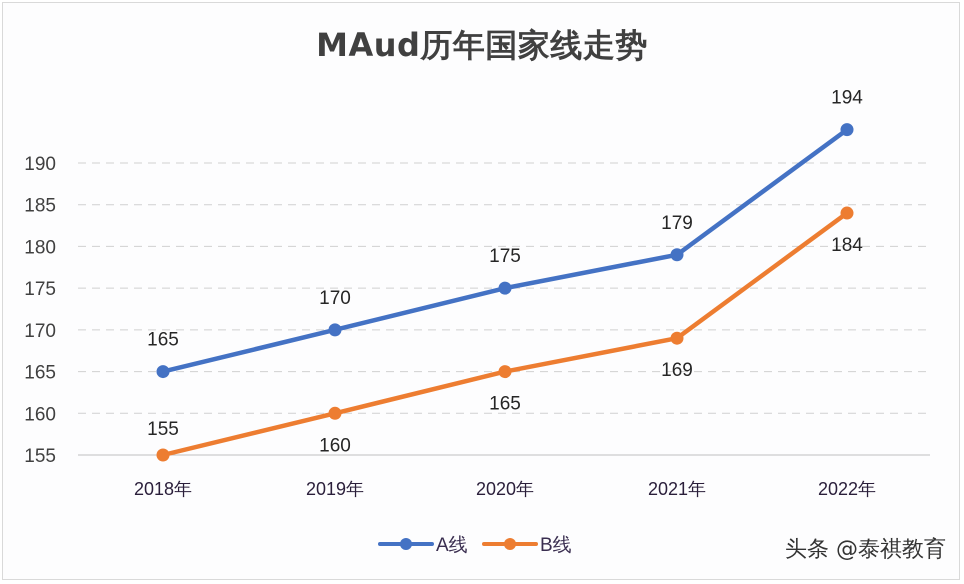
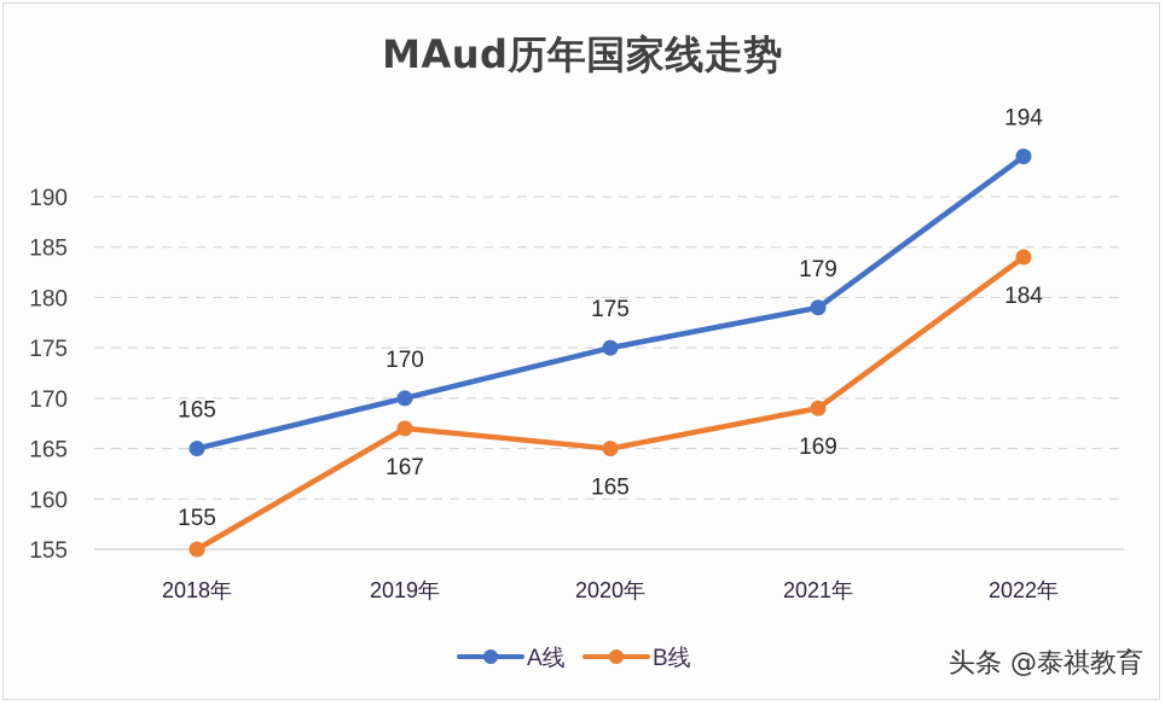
B线/2019年: 160 -> 167
